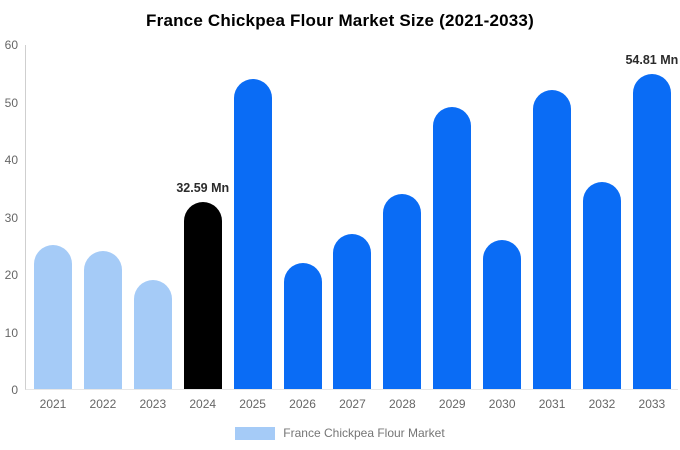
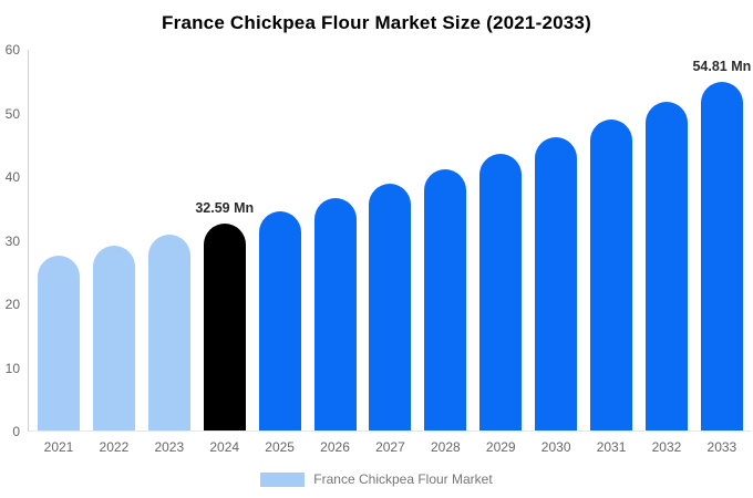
2021: 25 -> 27
2022: 24 -> 29
2023: 19 -> 31
2025: 54 -> 35
2026: 22 -> 37
2027: 27 -> 39
2028: 34 -> 41
2029: 49 -> 44
2030: 26 -> 46
2031: 52 -> 49
2032: 36 -> 52
